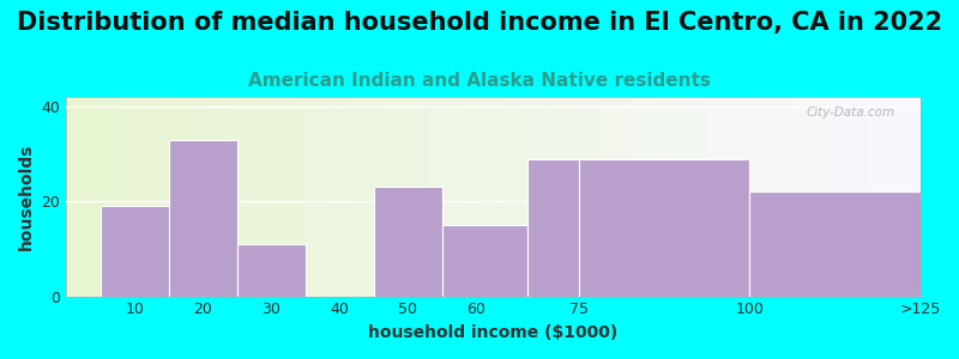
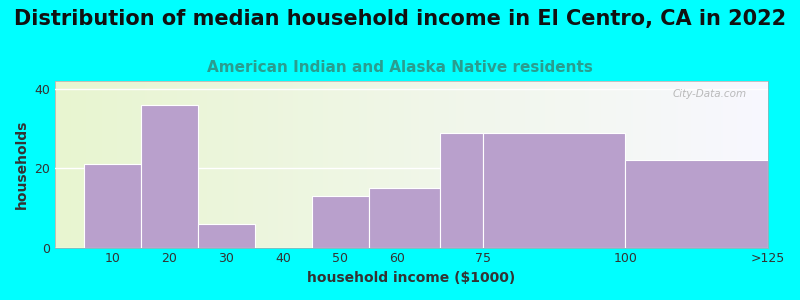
10: 19 -> 21
20: 33 -> 36
30: 11 -> 6
50: 23 -> 13
